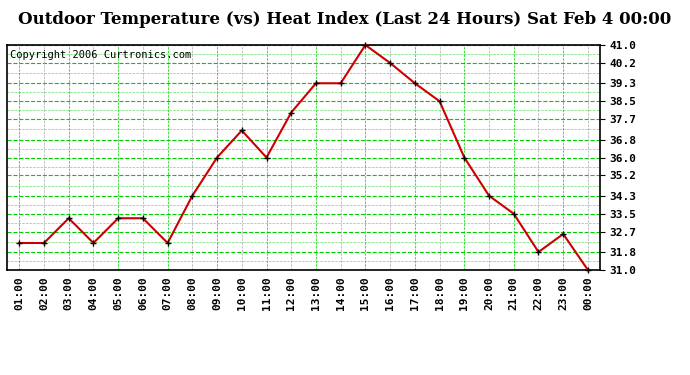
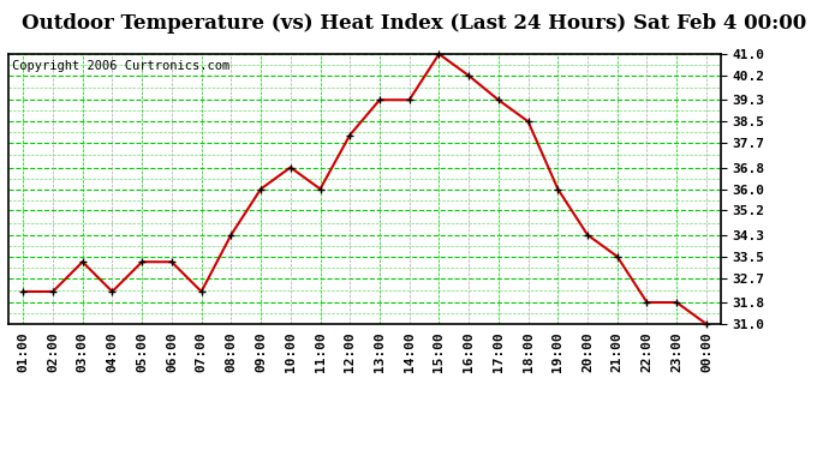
10:00: 37.2 -> 36.8
23:00: 32.6 -> 31.8
